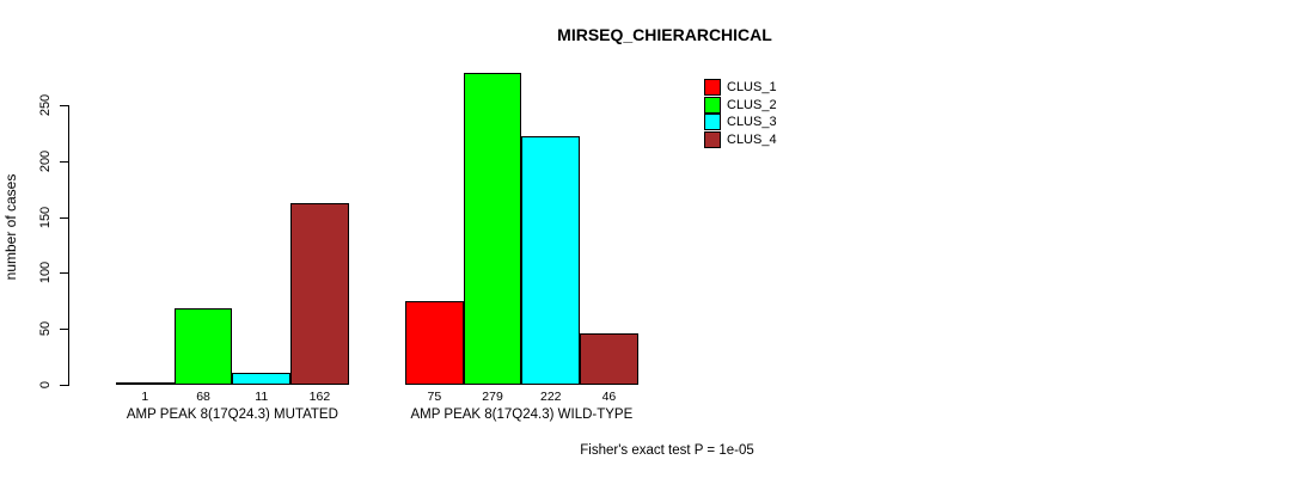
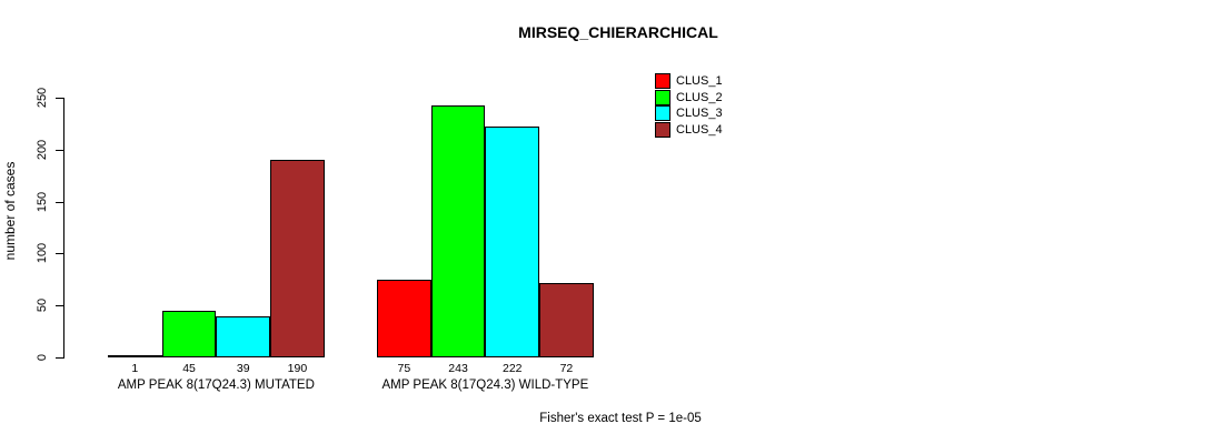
CLUS_2/AMP PEAK 8(17Q24.3) MUTATED: 68 -> 45
CLUS_3/AMP PEAK 8(17Q24.3) MUTATED: 11 -> 39
CLUS_4/AMP PEAK 8(17Q24.3) MUTATED: 162 -> 190
CLUS_2/AMP PEAK 8(17Q24.3) WILD-TYPE: 279 -> 243
CLUS_4/AMP PEAK 8(17Q24.3) WILD-TYPE: 46 -> 72
